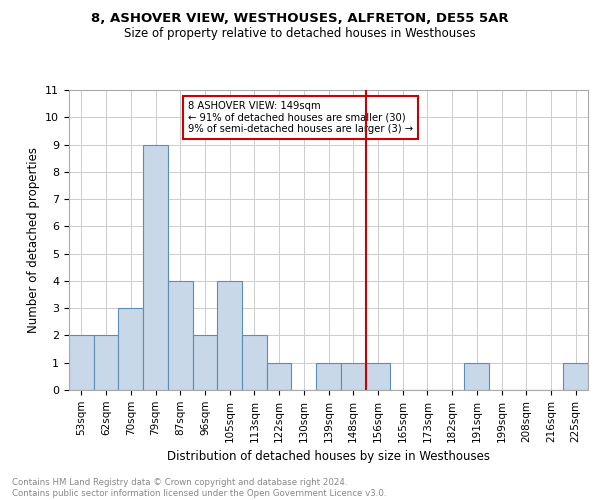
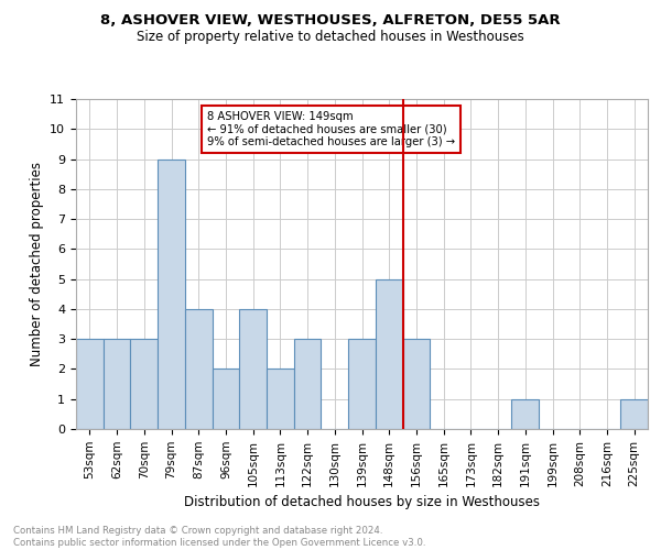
53sqm: 2 -> 3
62sqm: 2 -> 3
122sqm: 1 -> 3
139sqm: 1 -> 3
148sqm: 1 -> 5
156sqm: 1 -> 3
